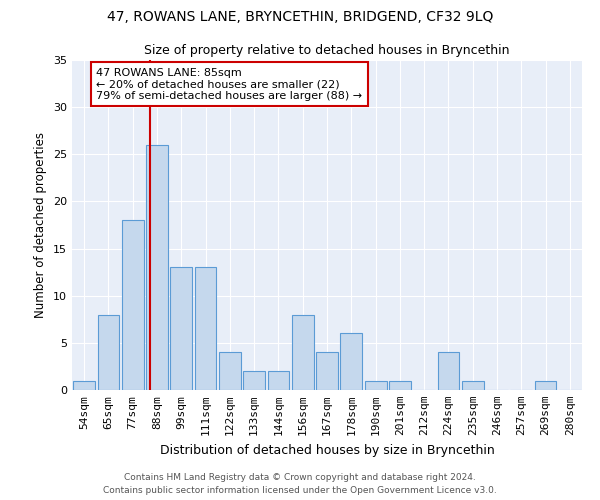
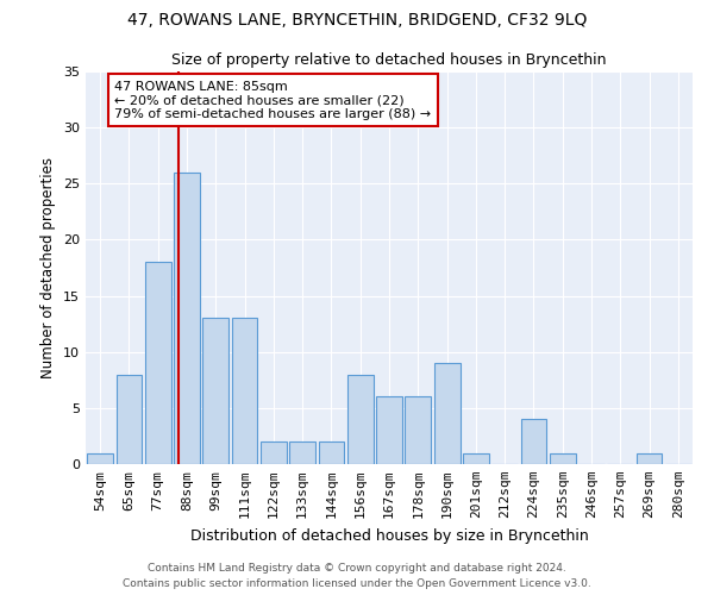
122sqm: 4 -> 2
167sqm: 4 -> 6
190sqm: 1 -> 9
